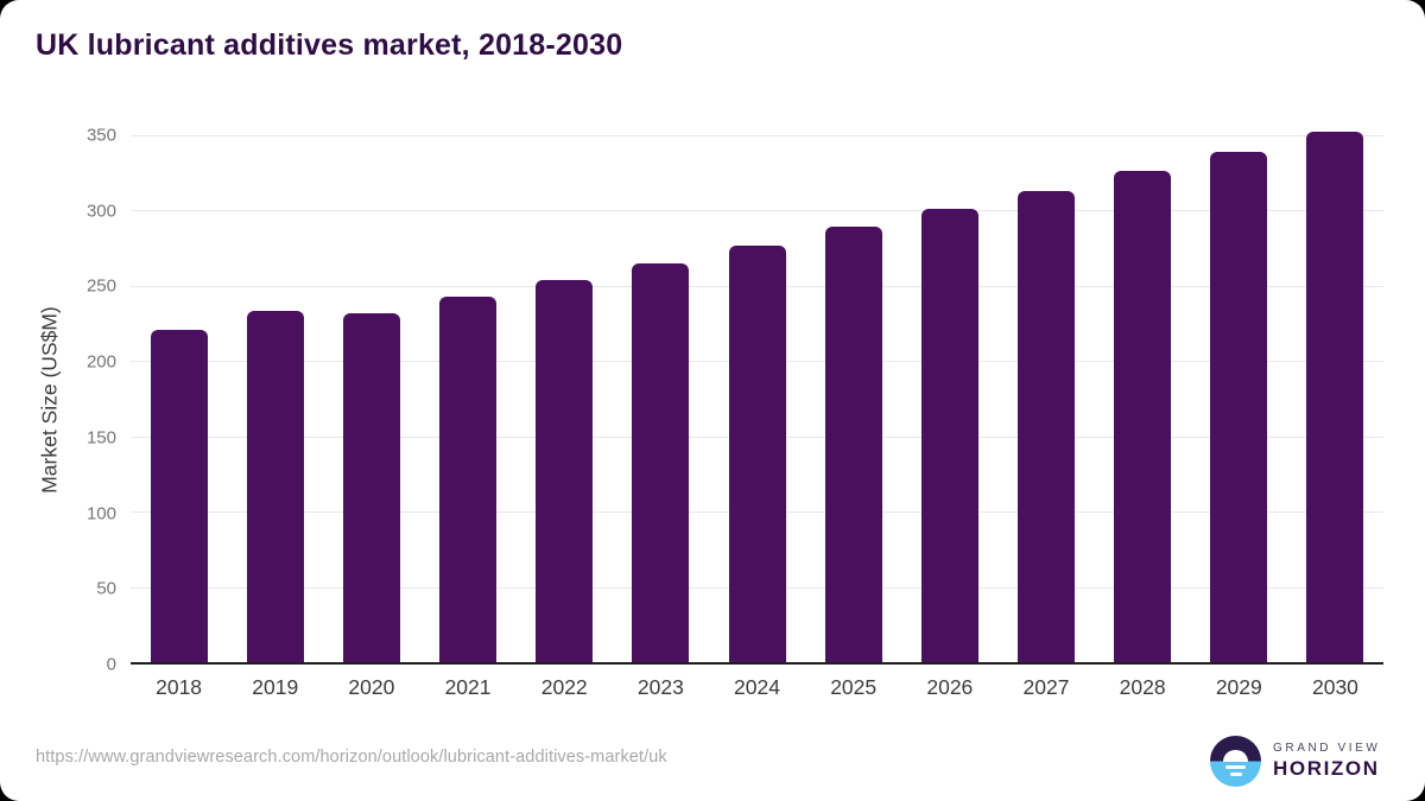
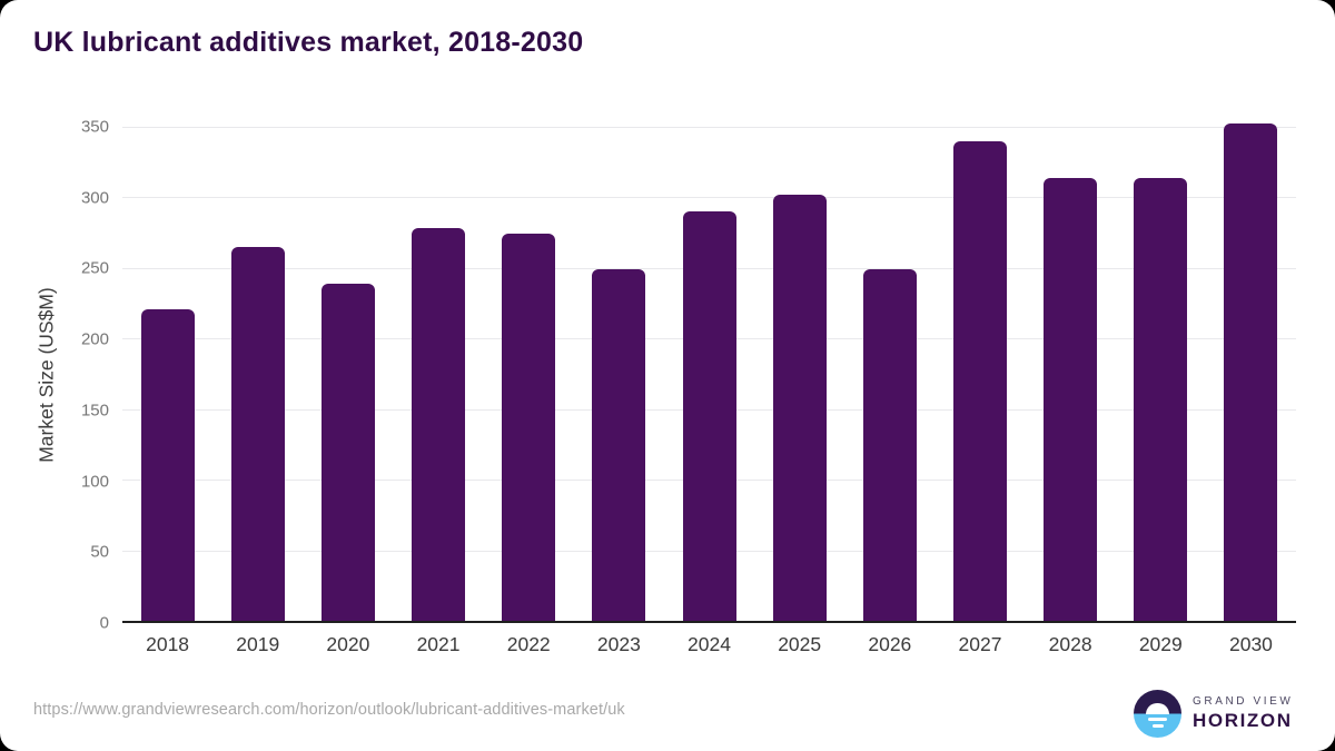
2019: 233 -> 265
2020: 232 -> 239
2021: 243 -> 278
2022: 254 -> 274
2023: 265 -> 249
2024: 277 -> 290
2025: 289 -> 302
2026: 301 -> 249
2027: 313 -> 340
2028: 326 -> 314
2029: 339 -> 314
